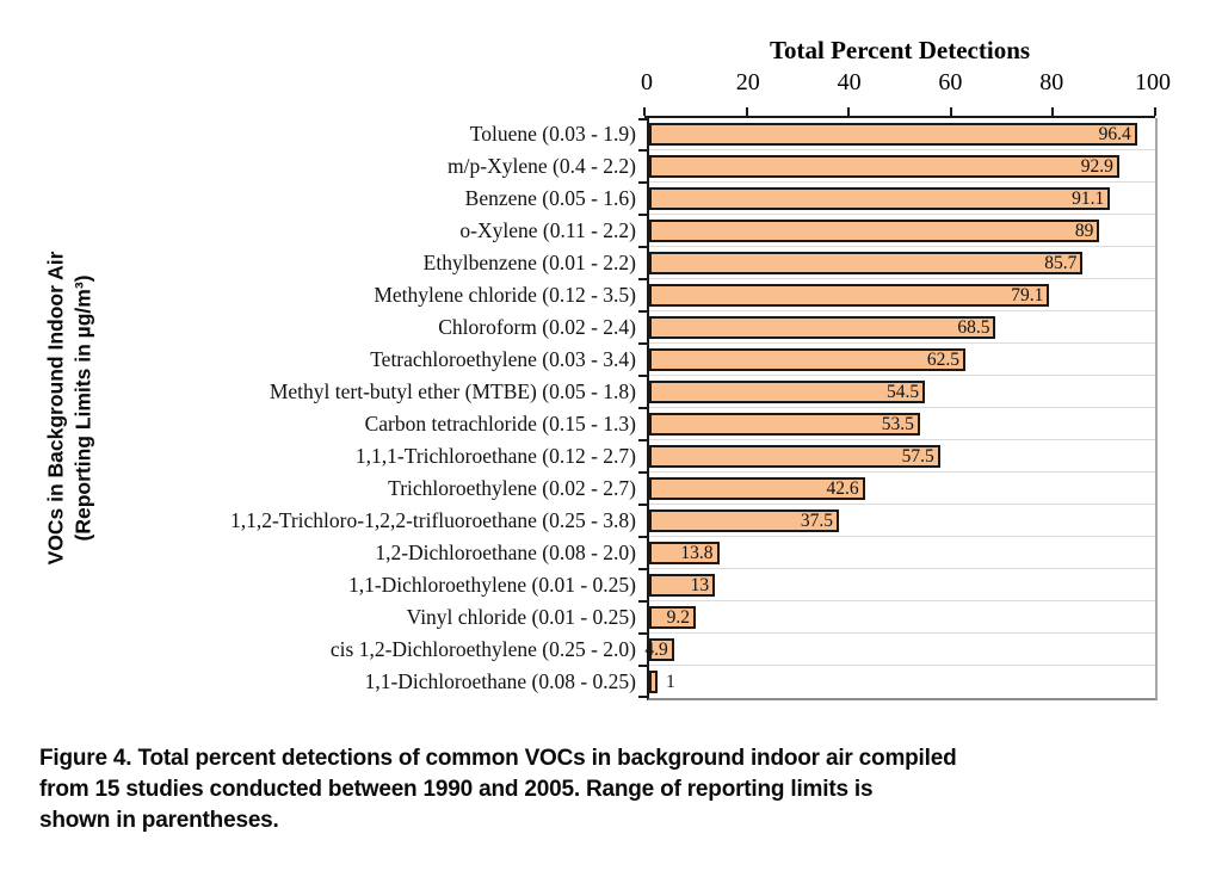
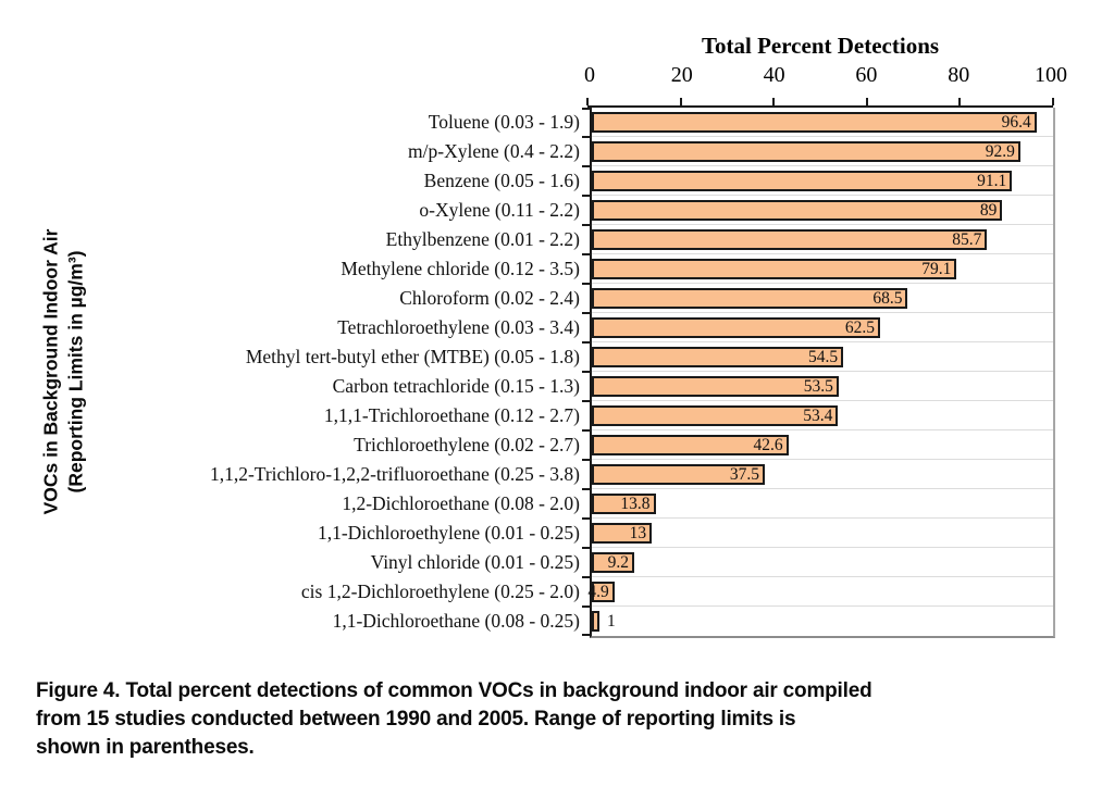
1,1,1-Trichloroethane (0.12 - 2.7): 57.5 -> 53.4
